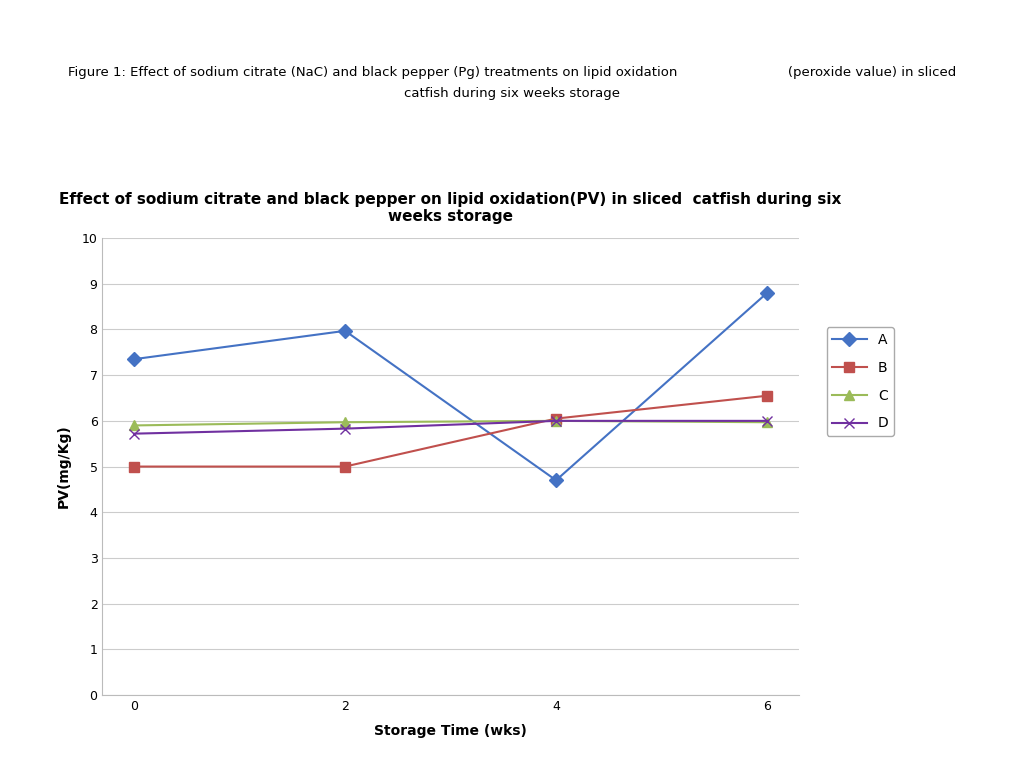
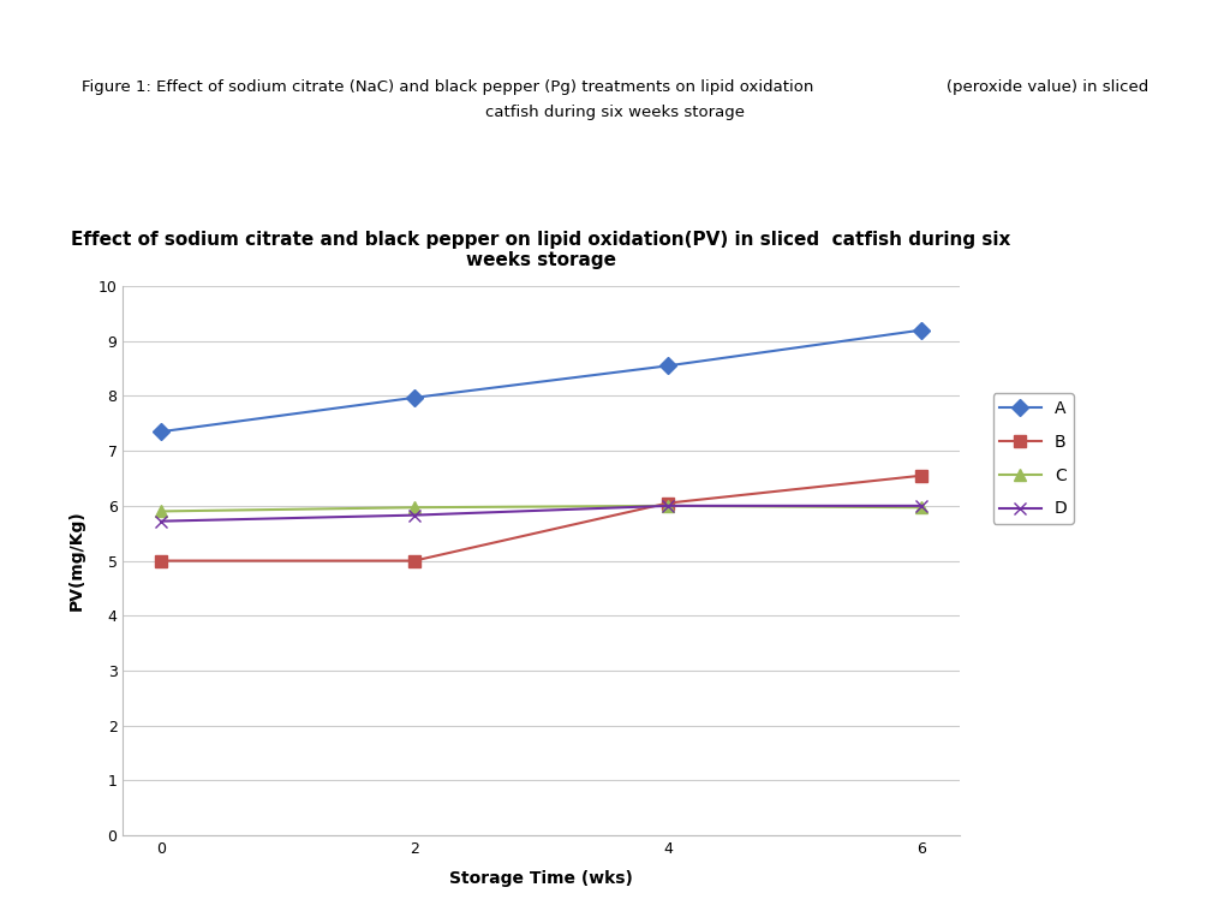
A/4: 4.70 -> 8.55
A/6: 8.80 -> 9.20
